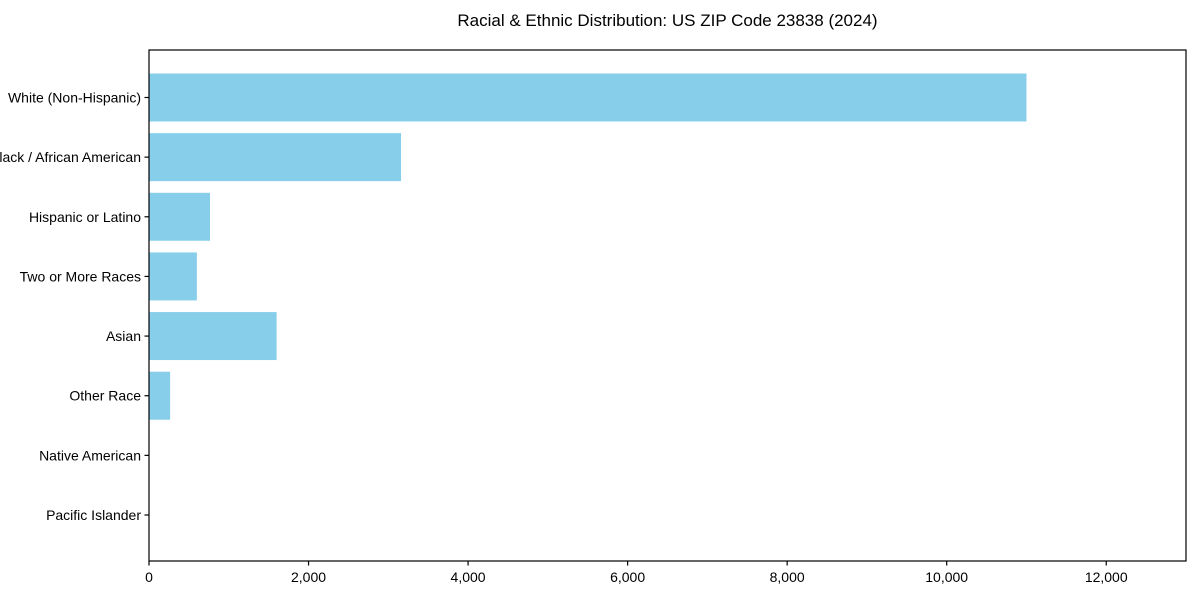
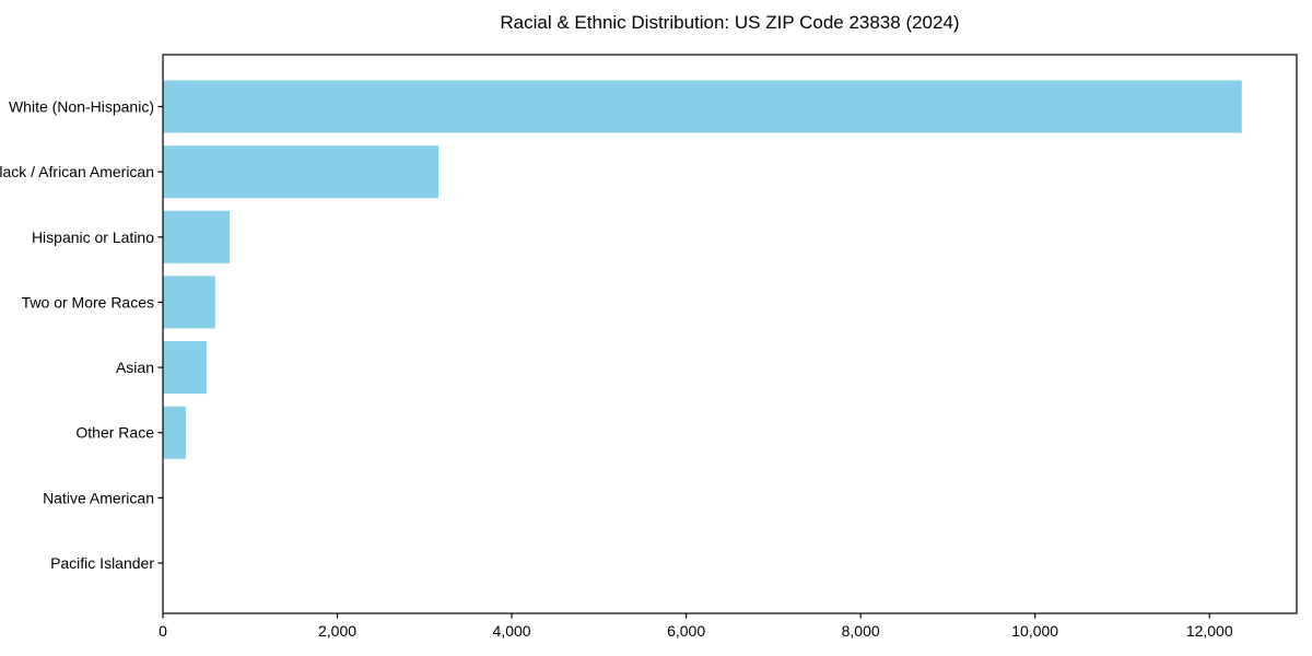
White (Non-Hispanic): 11000 -> 12400
Asian: 1600 -> 500
